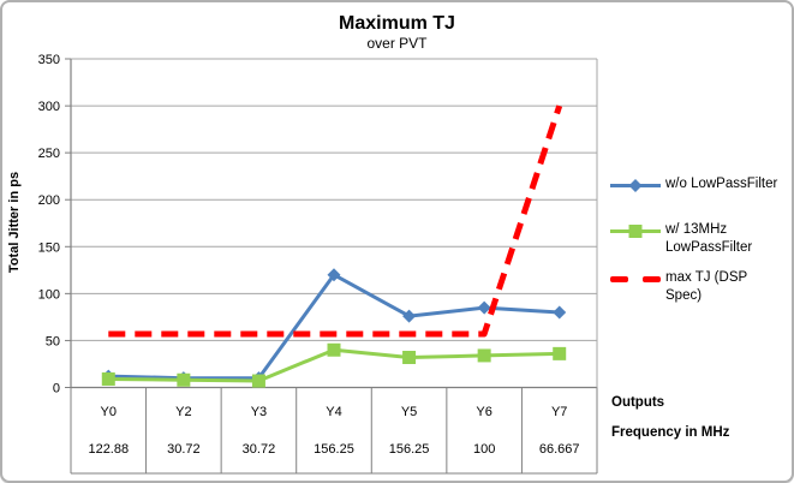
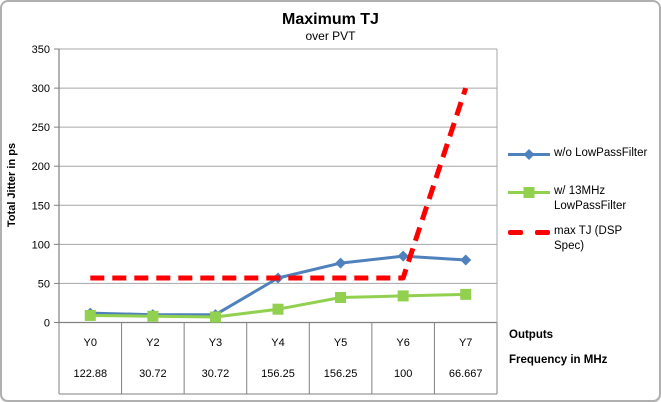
w/o LowPassFilter/Y4: 120 -> 60
w/ 13MHz LowPassFilter/Y4: 40 -> 20
